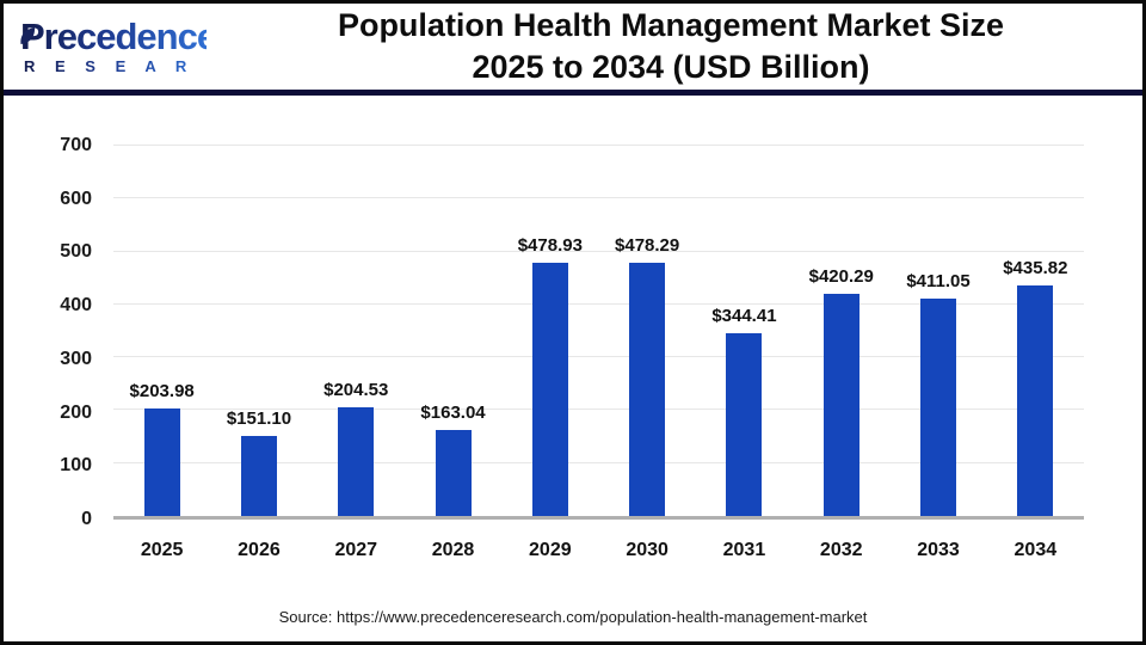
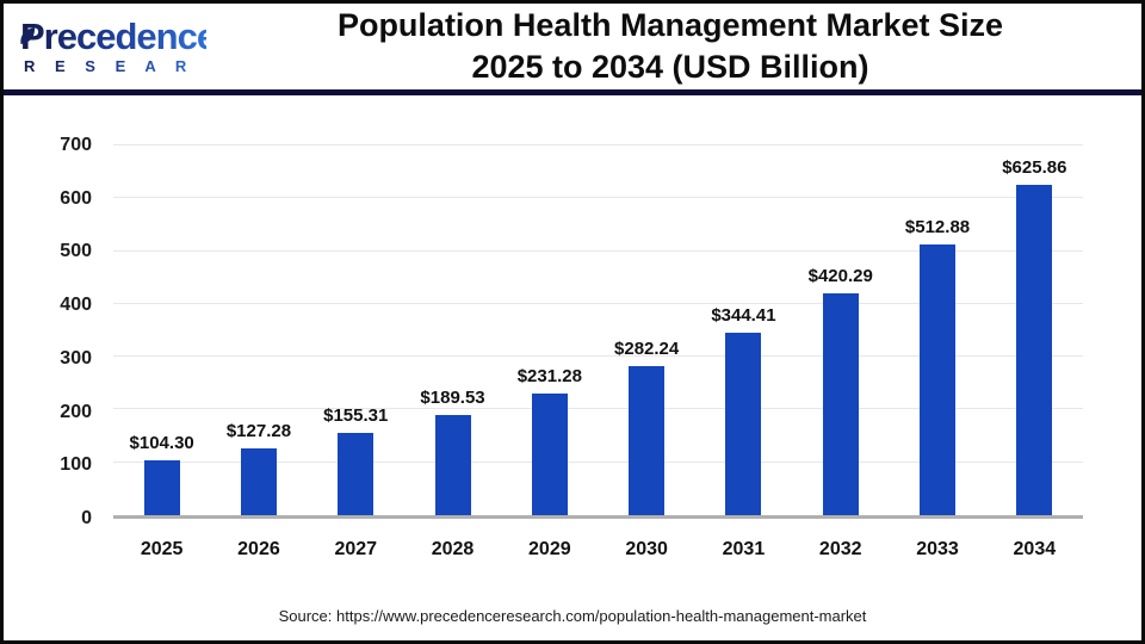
2025: $203.98 -> $104.30
2026: $151.10 -> $127.28
2027: $204.53 -> $155.31
2028: $163.04 -> $189.53
2029: $478.93 -> $231.28
2030: $478.29 -> $282.24
2033: $411.05 -> $512.88
2034: $435.82 -> $625.86
